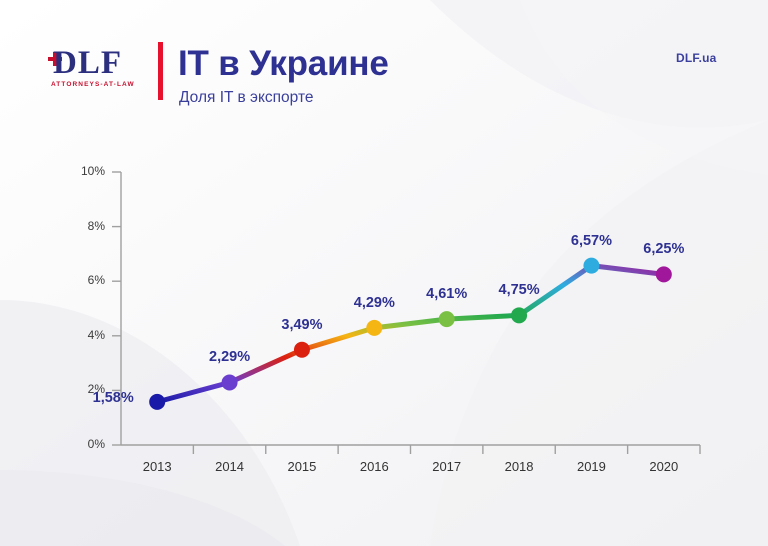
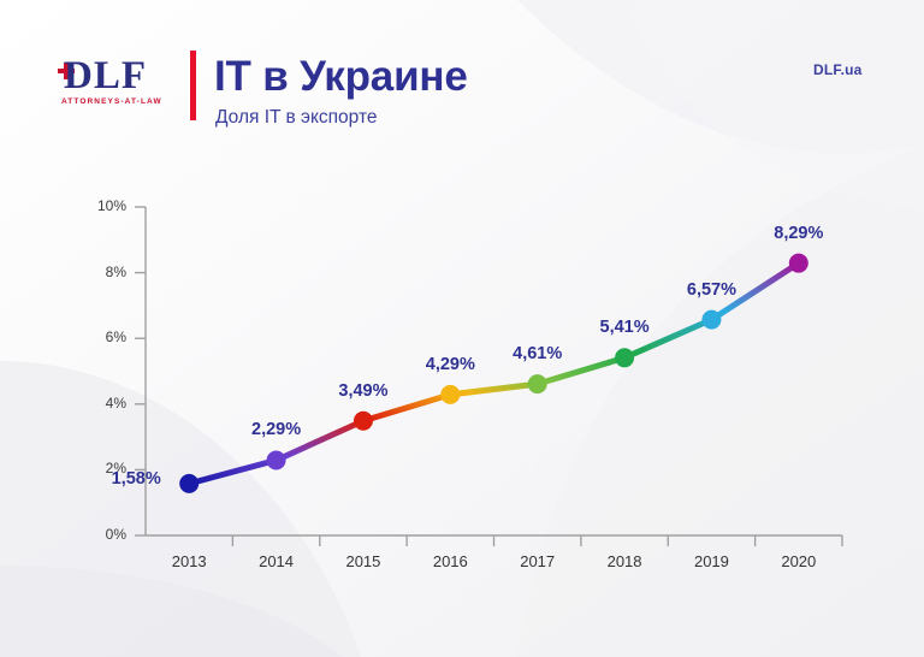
2018: 4,75% -> 5,41%
2020: 6,25% -> 8,29%
